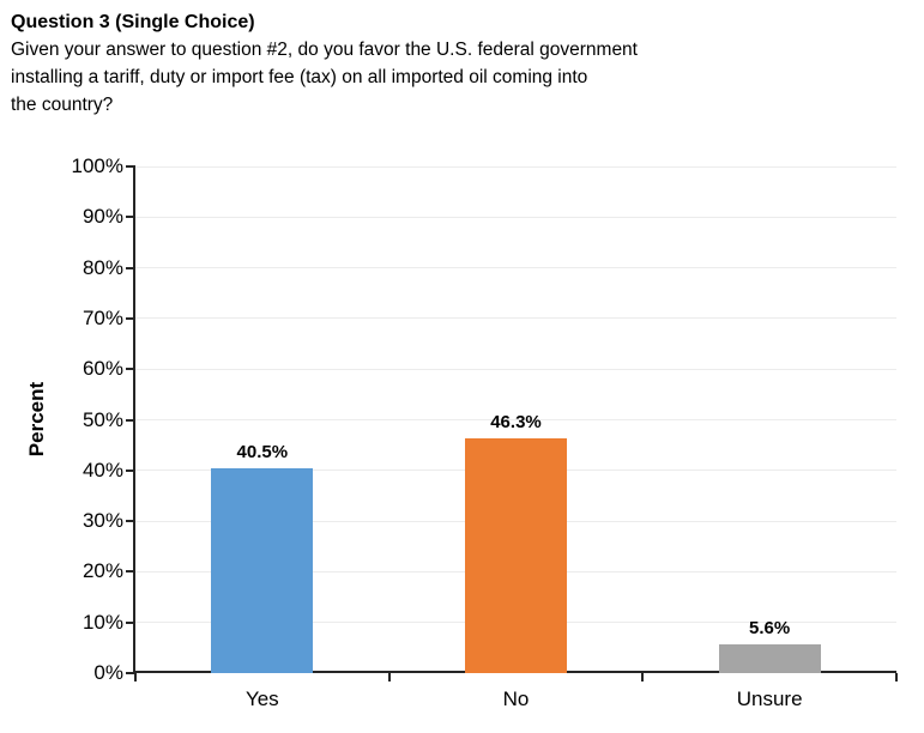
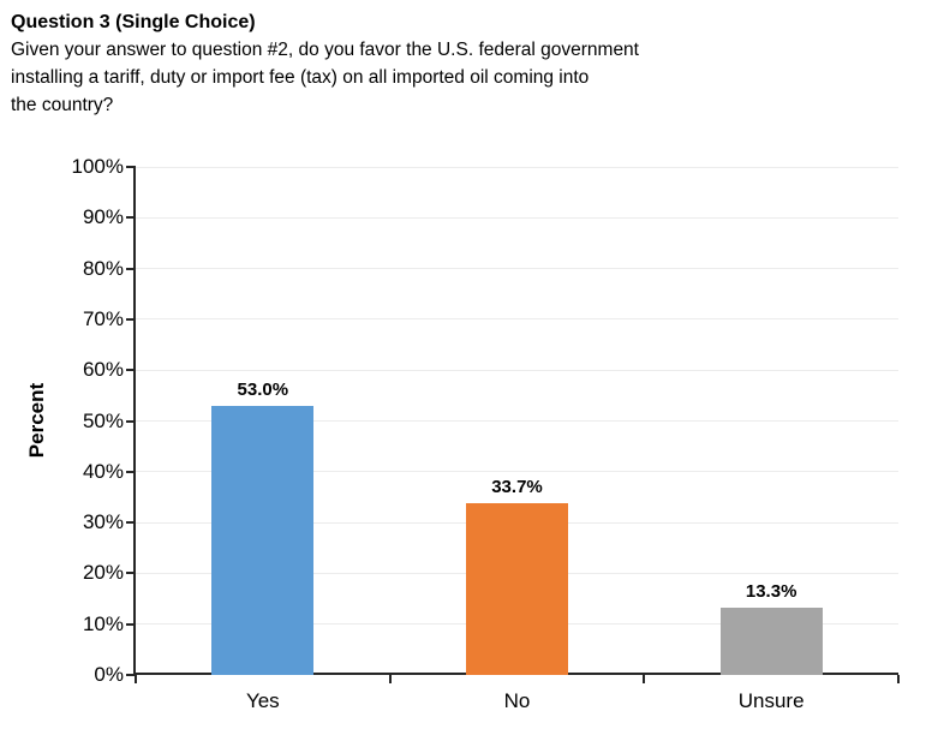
Yes: 40.5% -> 53.0%
No: 46.3% -> 33.7%
Unsure: 5.6% -> 13.3%
